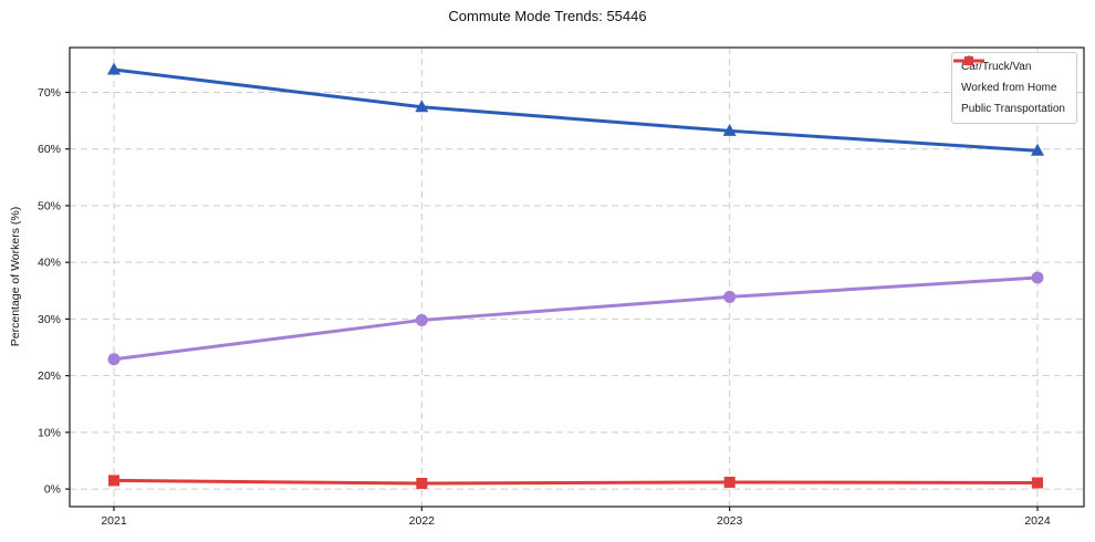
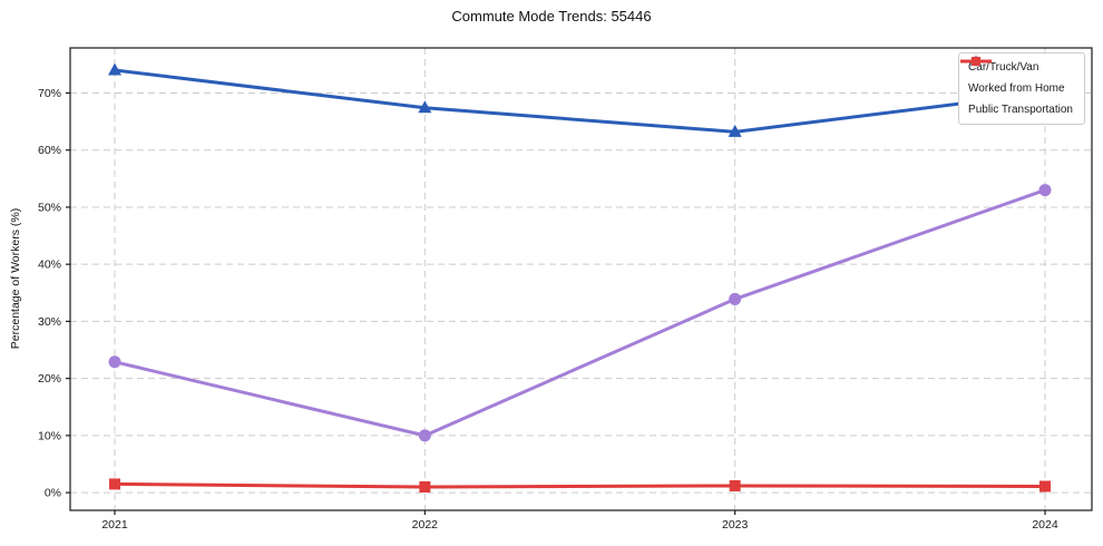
Worked from Home/2022: 30% -> 10%
Car/Truck/Van/2024: 60% -> 70%
Worked from Home/2024: 37% -> 53%
